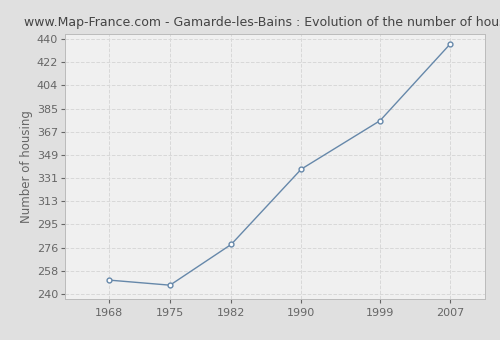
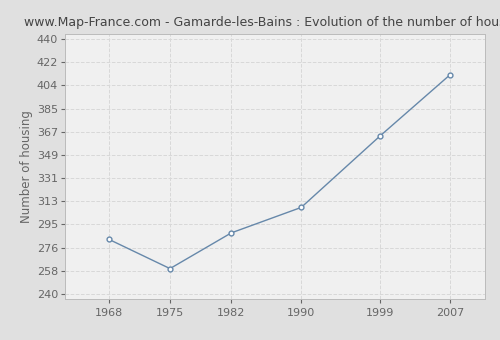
1968: 251 -> 283
1975: 247 -> 260
1982: 279 -> 288
1990: 338 -> 308
1999: 376 -> 364
2007: 436 -> 412
